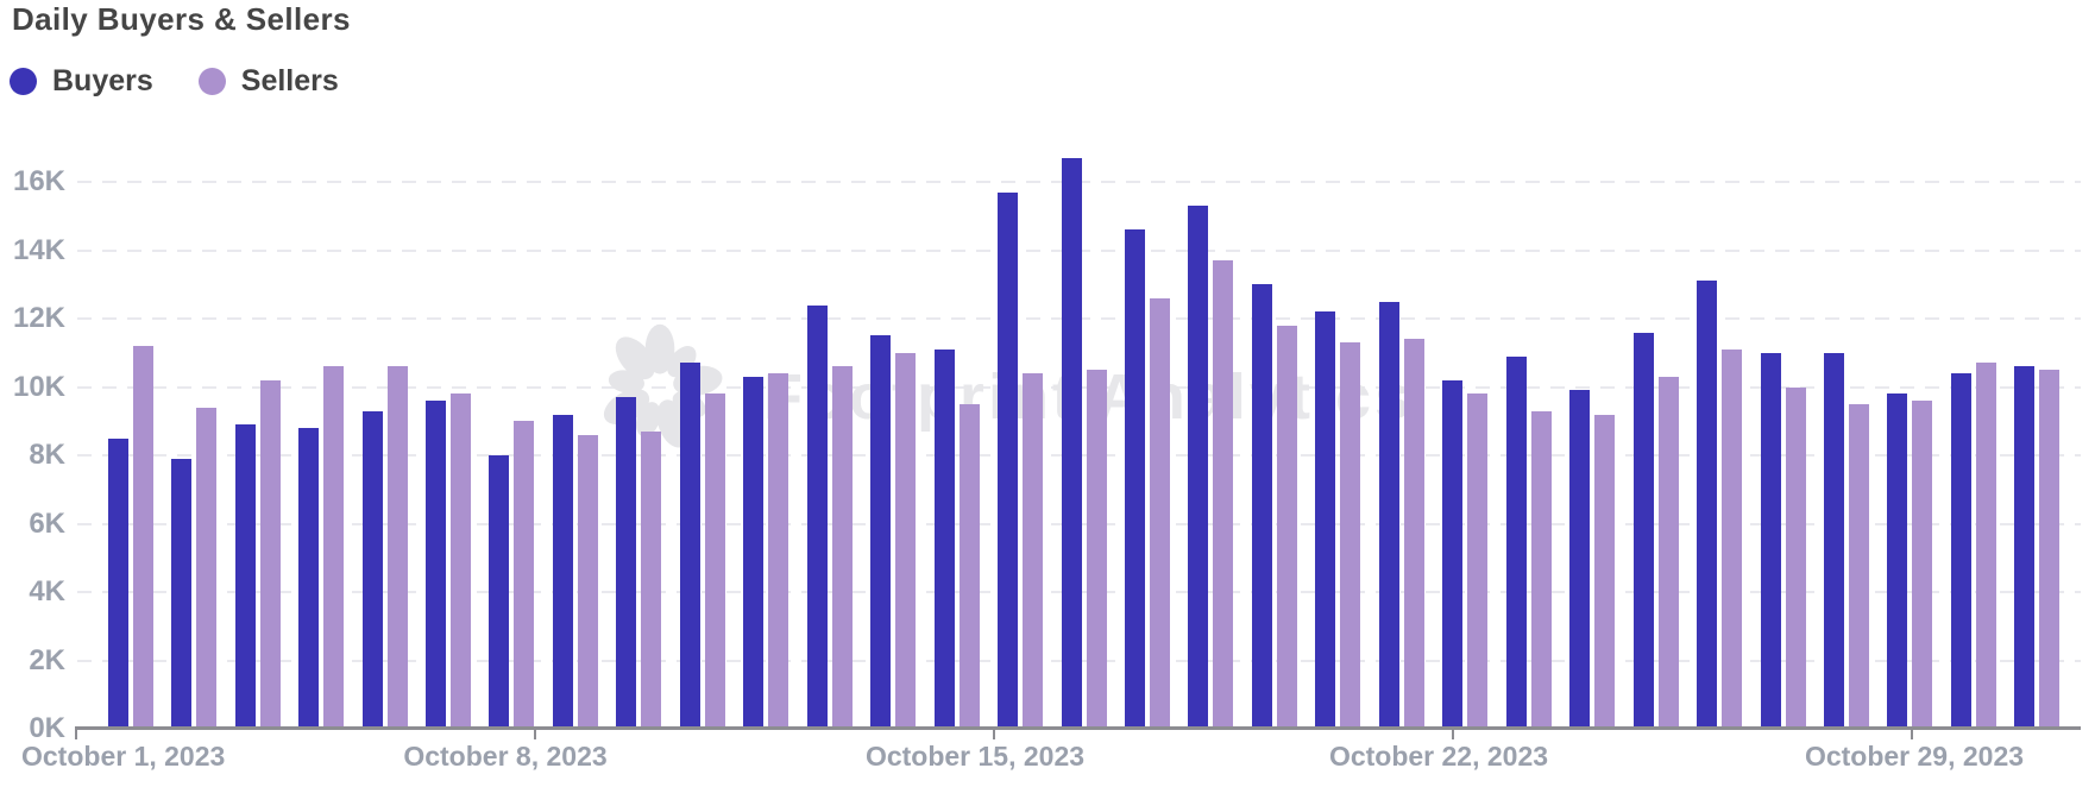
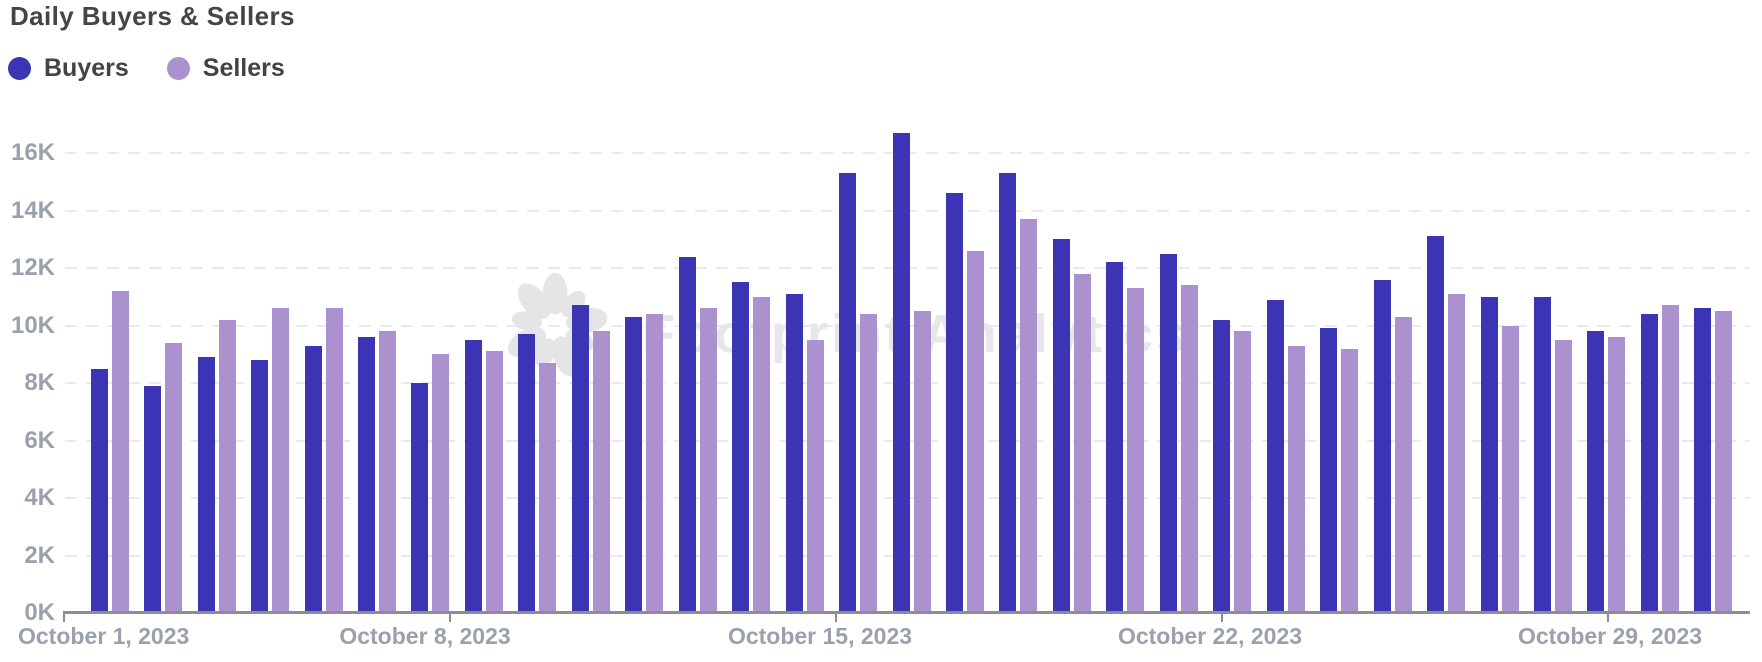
Buyers/October 8, 2023: 9.2K -> 9.5K
Sellers/October 8, 2023: 8.6K -> 9.1K
Buyers/October 15, 2023: 15.7K -> 15.3K
